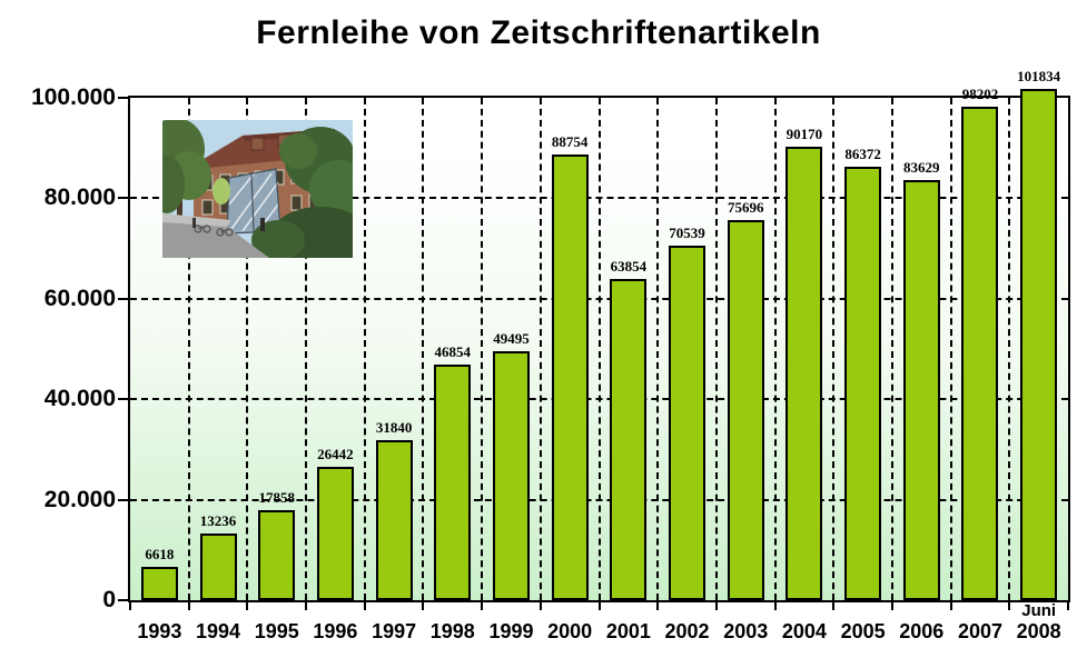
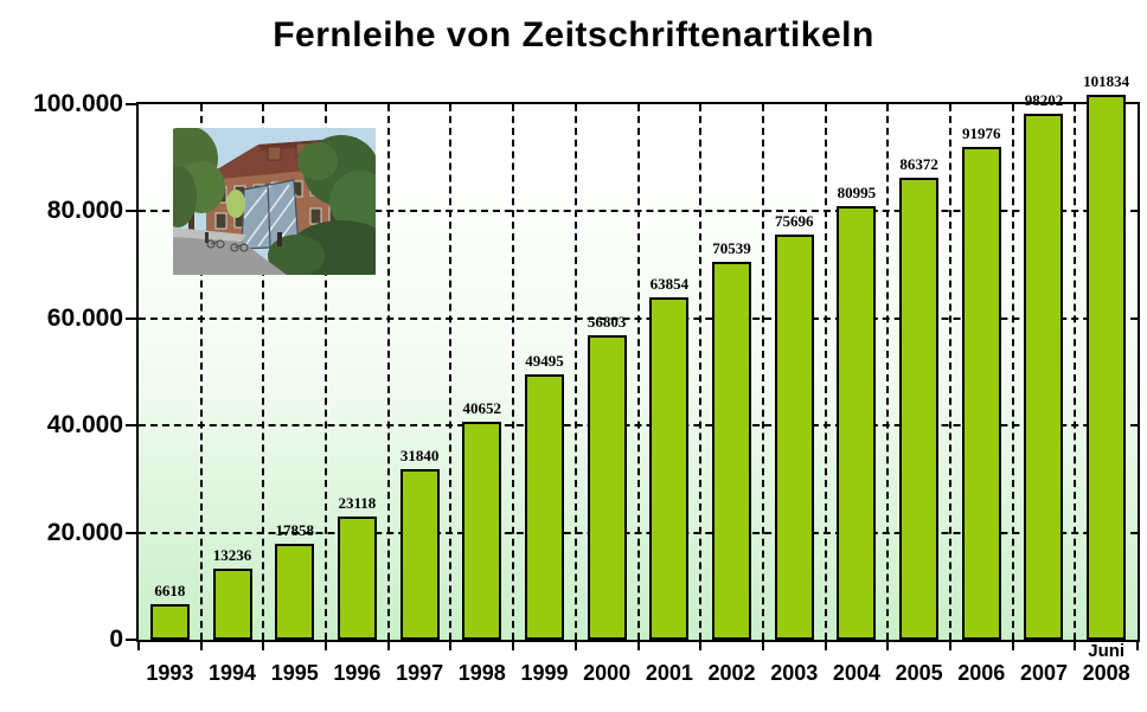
1996: 26442 -> 23118
1998: 46854 -> 40652
2000: 88754 -> 56803
2004: 90170 -> 80995
2006: 83629 -> 91976
